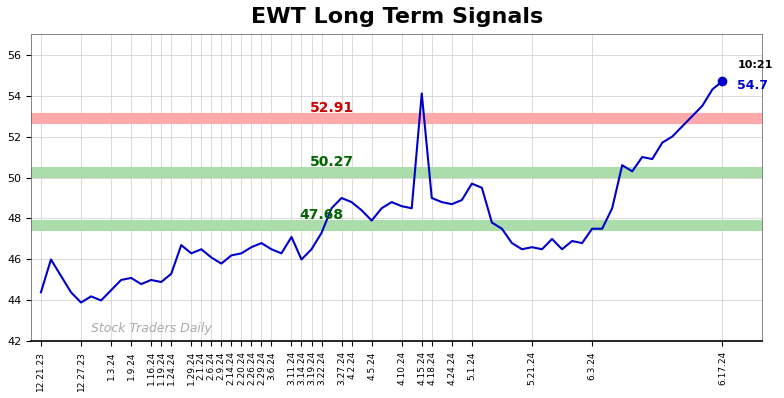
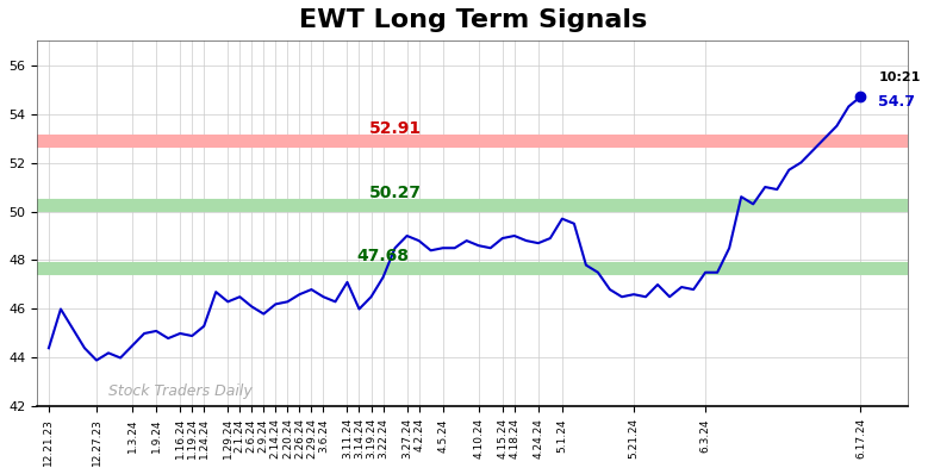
4.5.24: 47.9 -> 48.5
4.15.24: 54.1 -> 48.9
